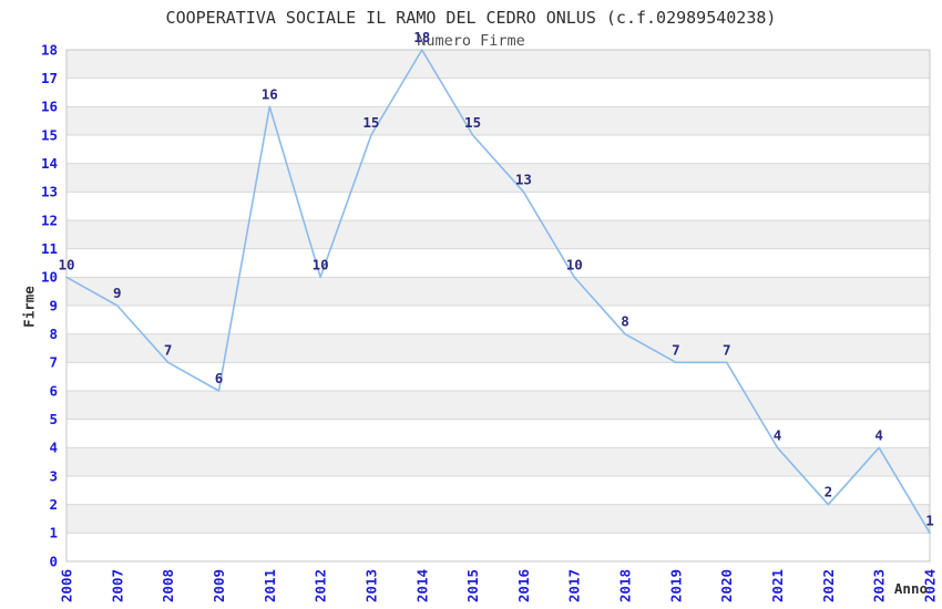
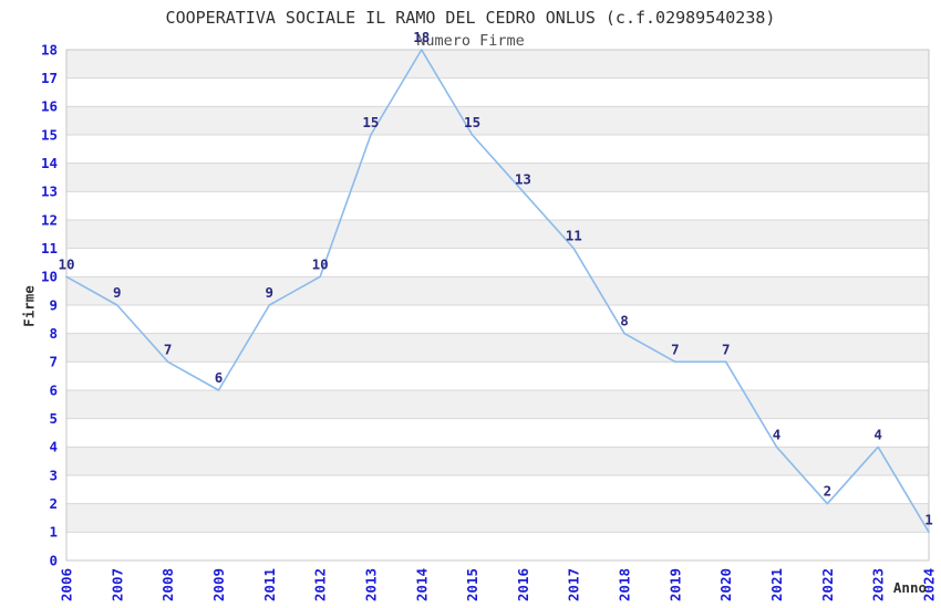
2011: 16 -> 9
2017: 10 -> 11
